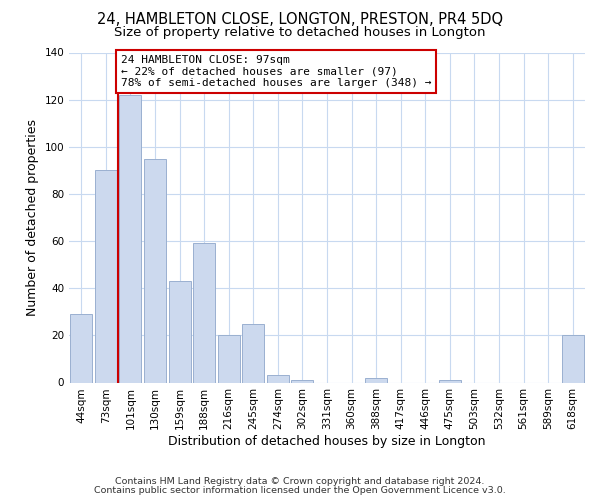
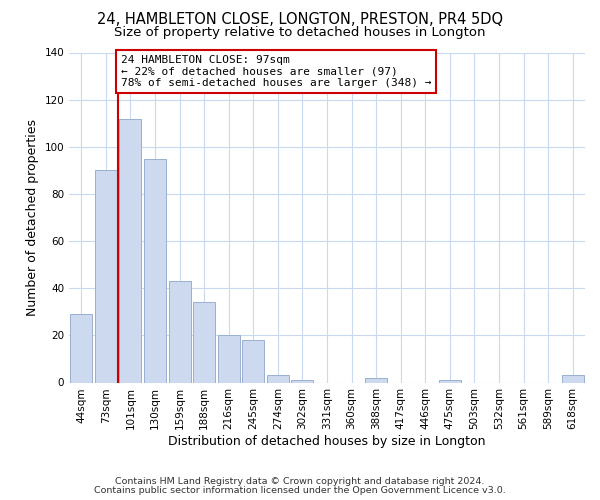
101sqm: 122 -> 112
188sqm: 59 -> 34
245sqm: 25 -> 18
618sqm: 20 -> 3
